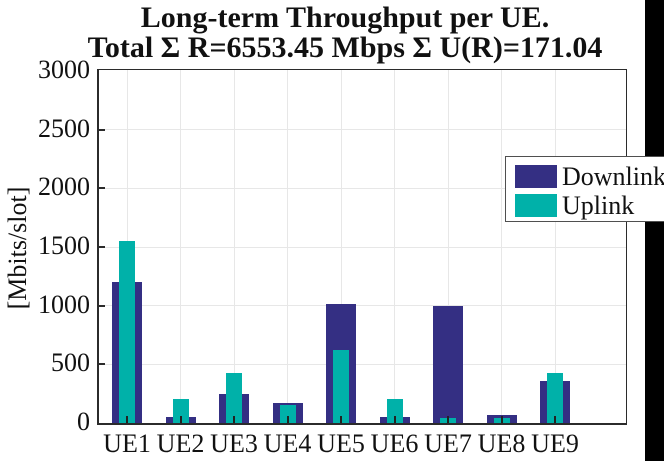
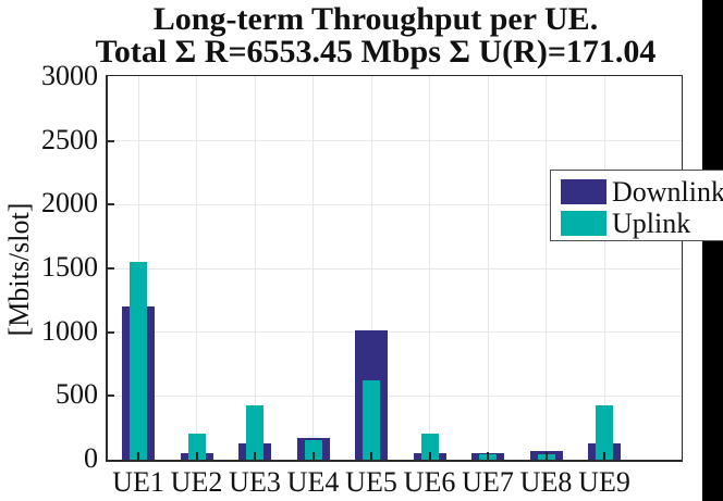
Downlink/UE3: 250 -> 130
Downlink/UE7: 1000 -> 60
Downlink/UE9: 360 -> 130
